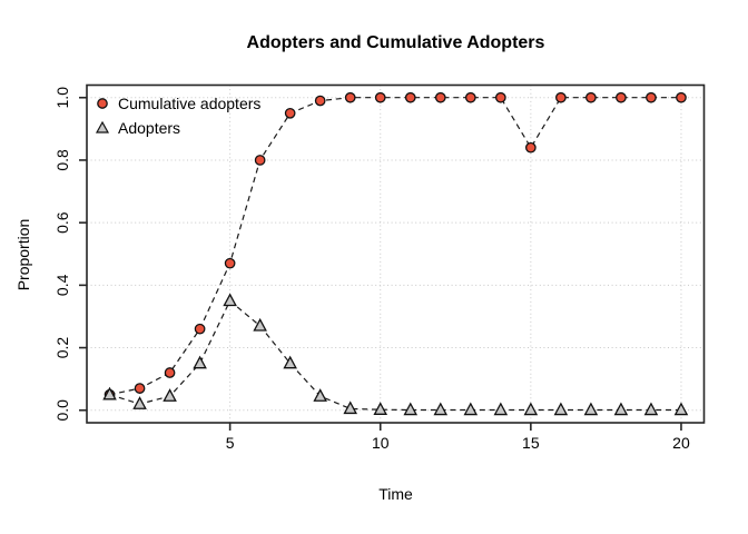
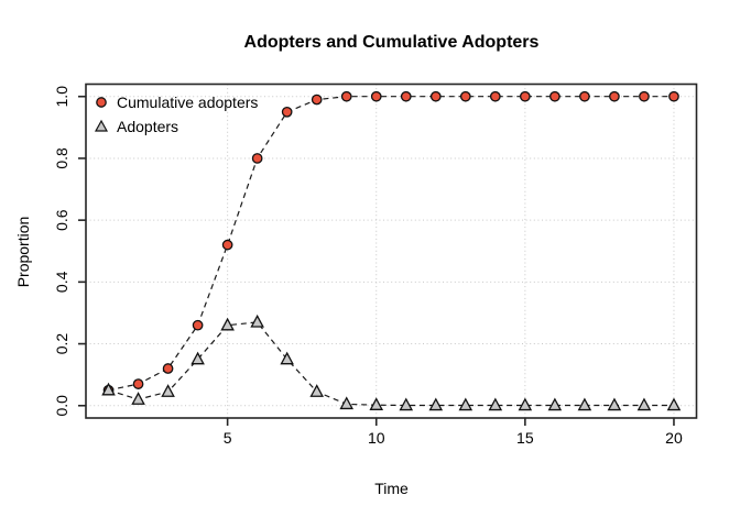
Cumulative adopters/5: 0.47 -> 0.52
Adopters/5: 0.35 -> 0.26
Cumulative adopters/15: 0.84 -> 1.00
